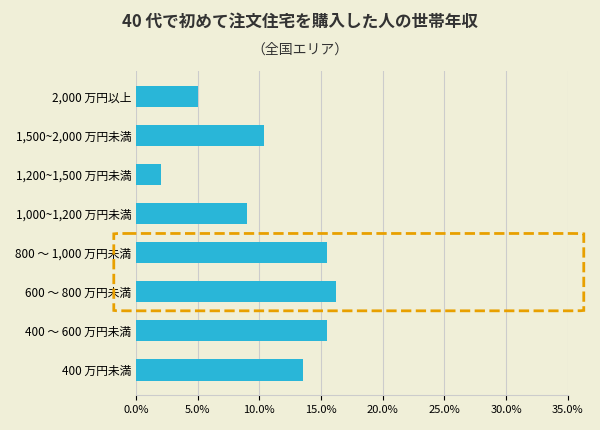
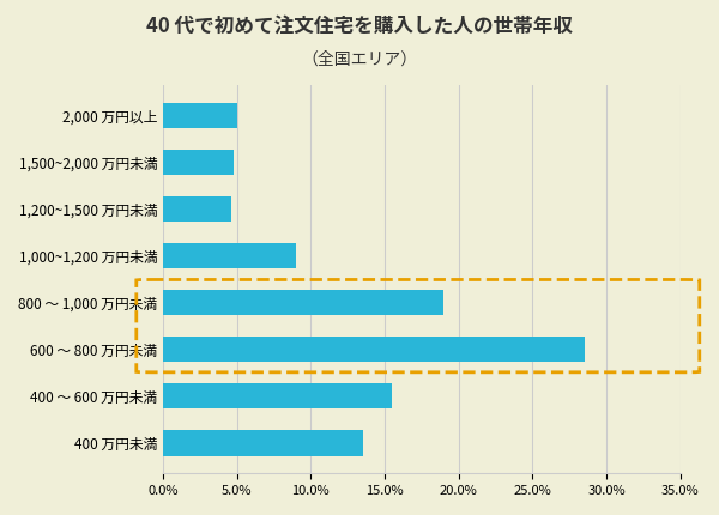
1,500~2,000 万円未満: 10.4% -> 4.8%
1,200~1,500 万円未満: 2.0% -> 4.6%
800 ～ 1,000 万円未満: 15.5% -> 19.0%
600 ～ 800 万円未満: 16.2% -> 28.5%
